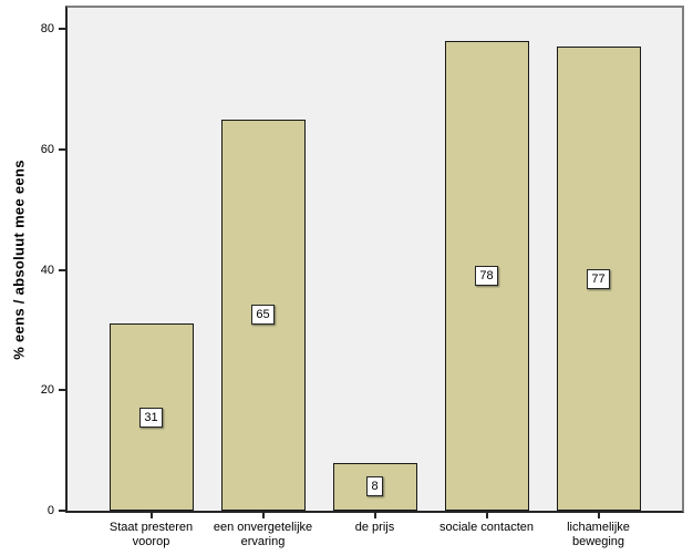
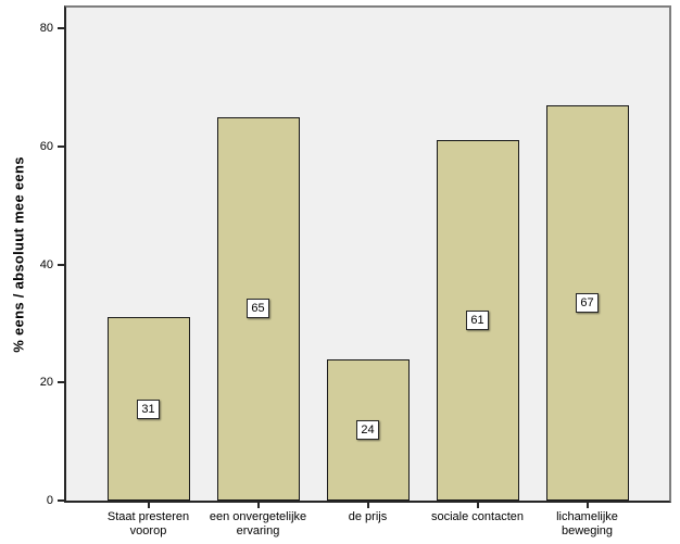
de prijs: 8 -> 24
sociale contacten: 78 -> 61
lichamelijke beweging: 77 -> 67
